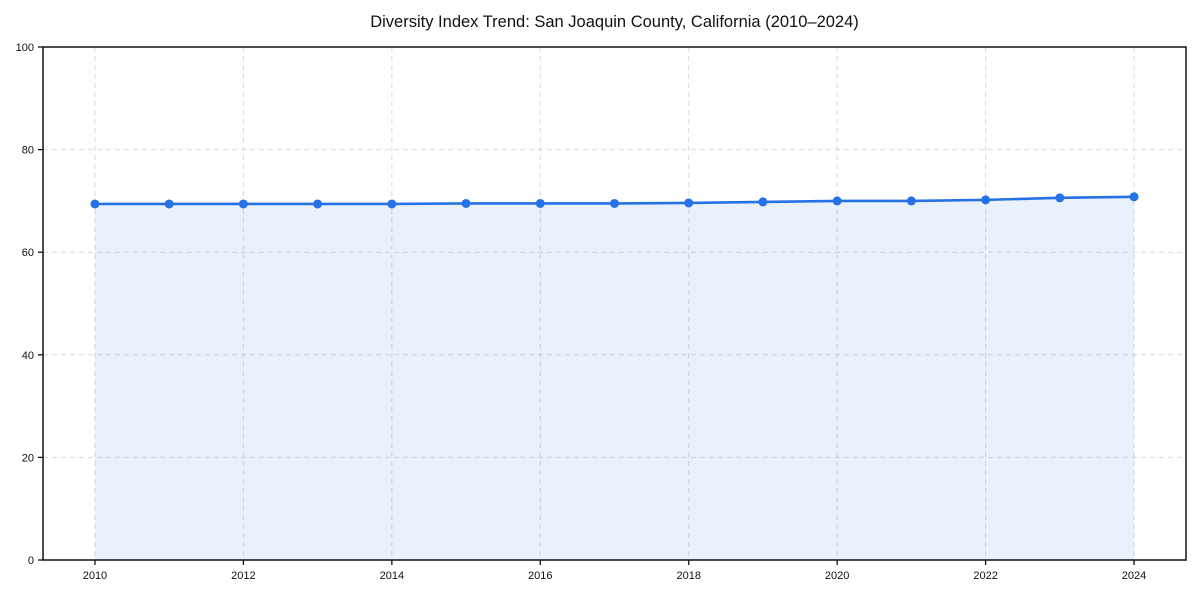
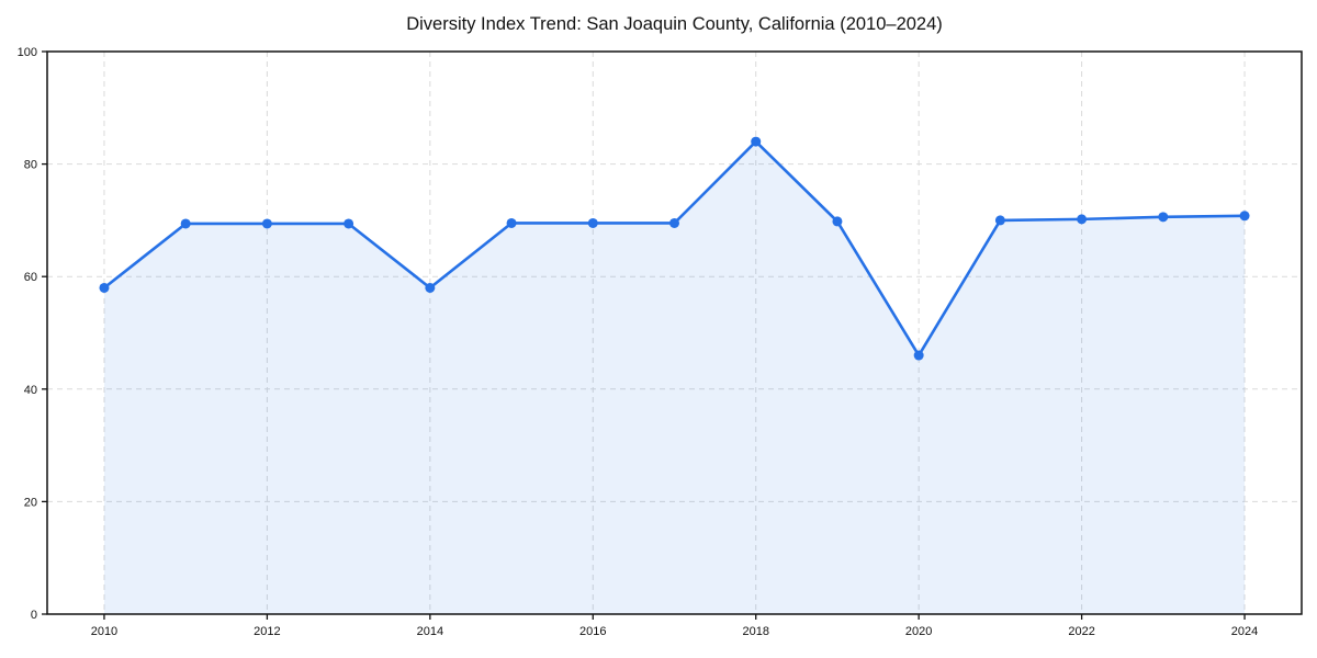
2010: 69 -> 58
2014: 69 -> 58
2018: 70 -> 84
2020: 70 -> 46
